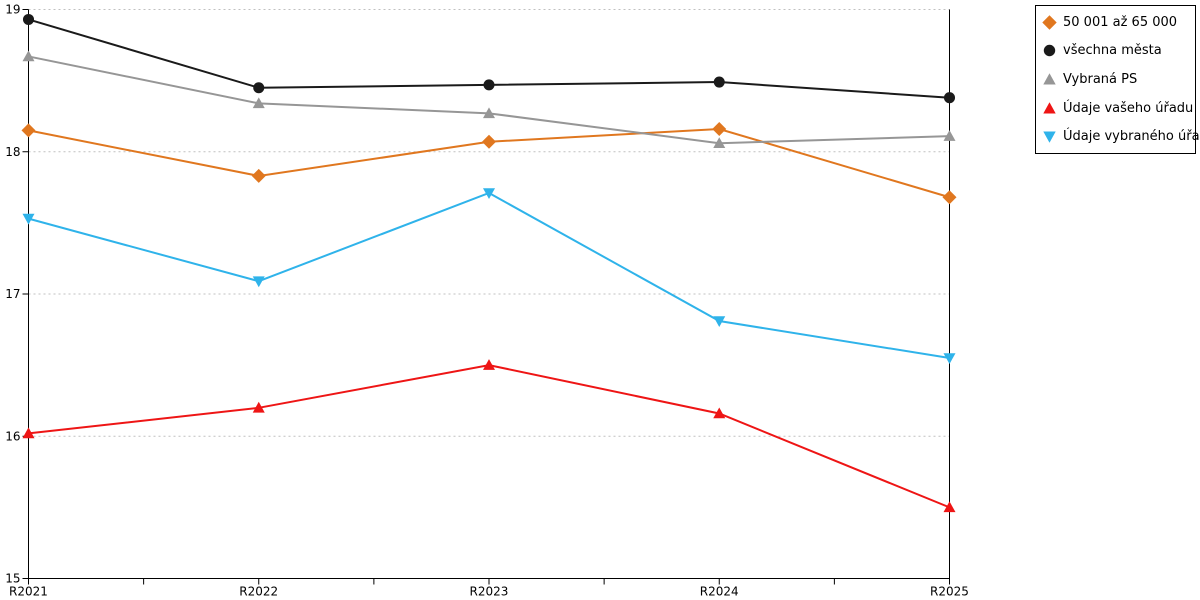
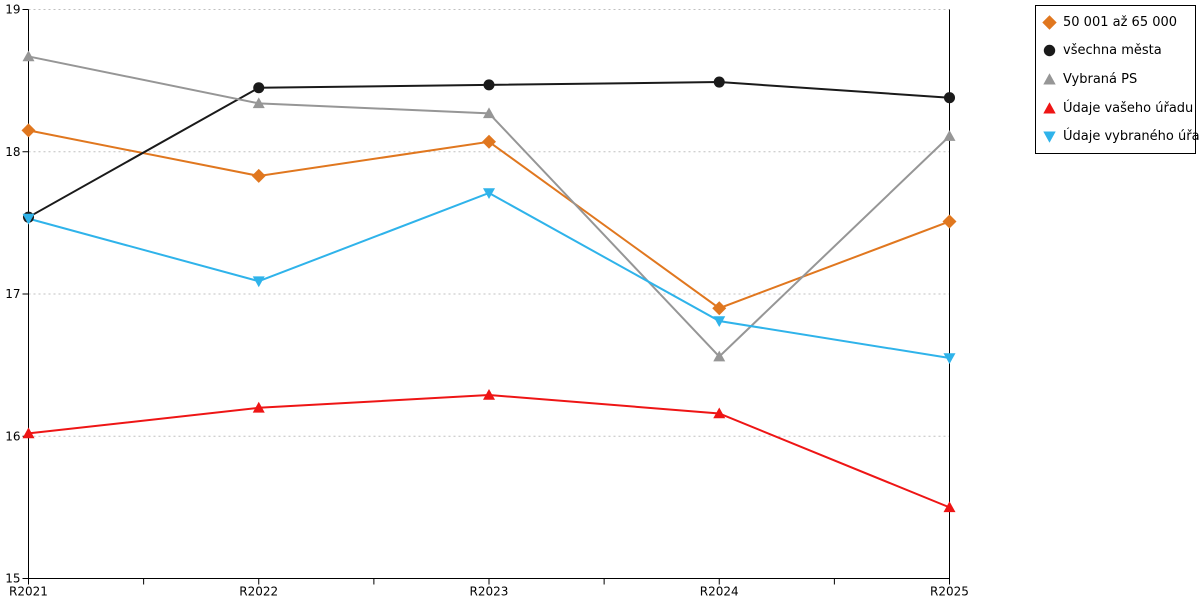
všechna města/R2021: 18.93 -> 17.54
Údaje vašeho úřadu/R2023: 16.50 -> 16.29
50 001 až 65 000/R2024: 18.16 -> 16.90
Vybraná PS/R2024: 18.06 -> 16.56
50 001 až 65 000/R2025: 17.68 -> 17.51
